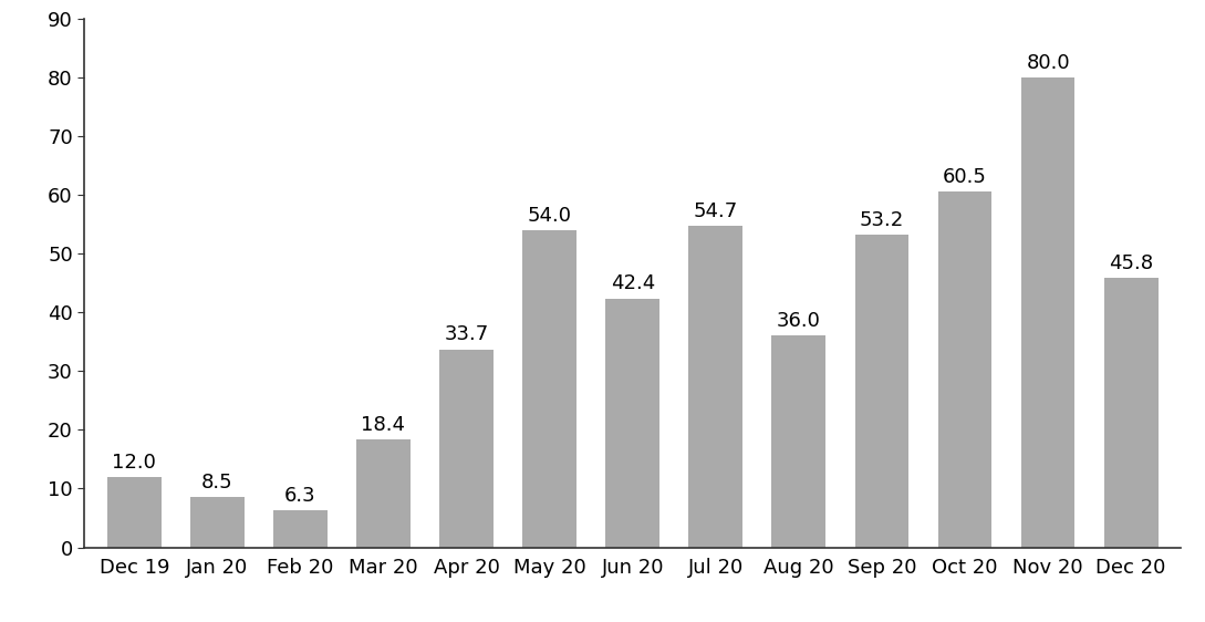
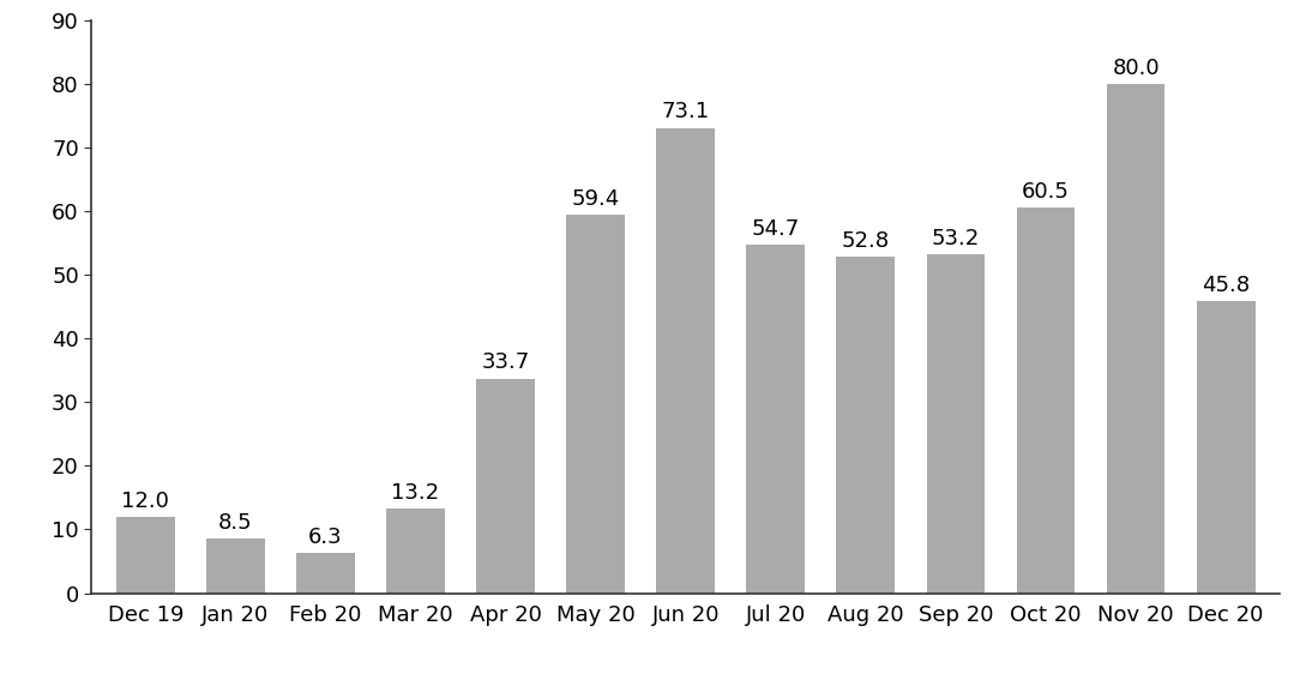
Mar 20: 18.4 -> 13.2
May 20: 54.0 -> 59.4
Jun 20: 42.4 -> 73.1
Aug 20: 36.0 -> 52.8
